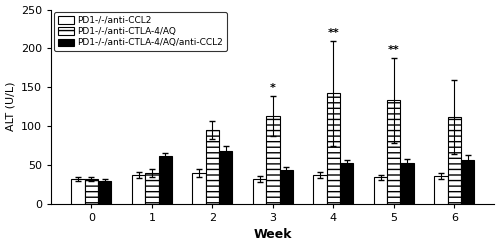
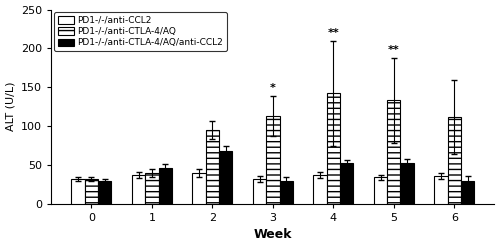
PD1-/-/anti-CTLA-4/AQ/anti-CCL2/1: 61 -> 46
PD1-/-/anti-CTLA-4/AQ/anti-CCL2/3: 44 -> 30
PD1-/-/anti-CTLA-4/AQ/anti-CCL2/6: 57 -> 30
